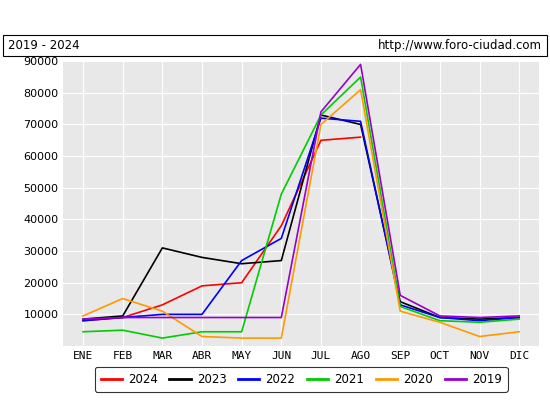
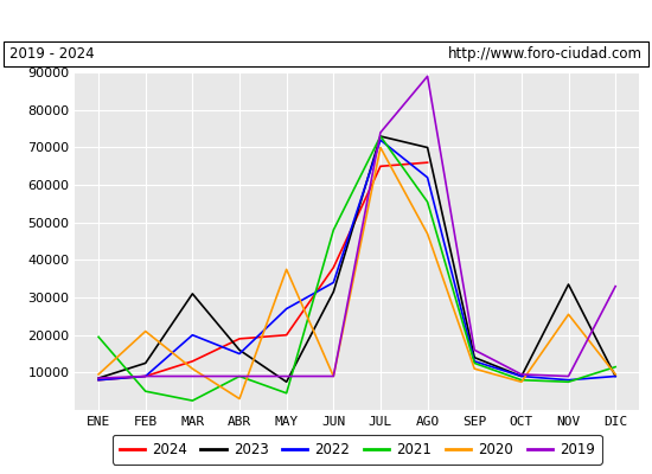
2021/ENE: 4500 -> 19500
2023/FEB: 9500 -> 12500
2020/FEB: 15000 -> 21000
2022/MAR: 10000 -> 20000
2023/ABR: 28000 -> 16000
2022/ABR: 10000 -> 15000
2021/ABR: 4500 -> 9000
2023/MAY: 26000 -> 7500
2020/MAY: 2500 -> 37500
2023/JUN: 27000 -> 31500
2020/JUN: 2500 -> 9000
2022/AGO: 71000 -> 62000
2021/AGO: 85000 -> 55500
2020/AGO: 81000 -> 47000
2023/NOV: 8500 -> 33500
2020/NOV: 3000 -> 25500
2021/DIC: 8500 -> 11500
2020/DIC: 4500 -> 9500
2019/DIC: 9500 -> 33000
